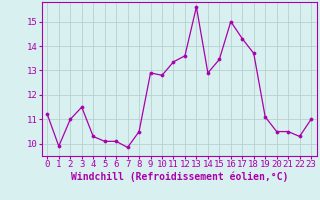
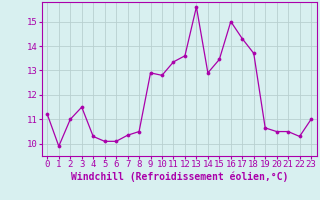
7: 9.85 -> 10.35
19: 11.10 -> 10.65
